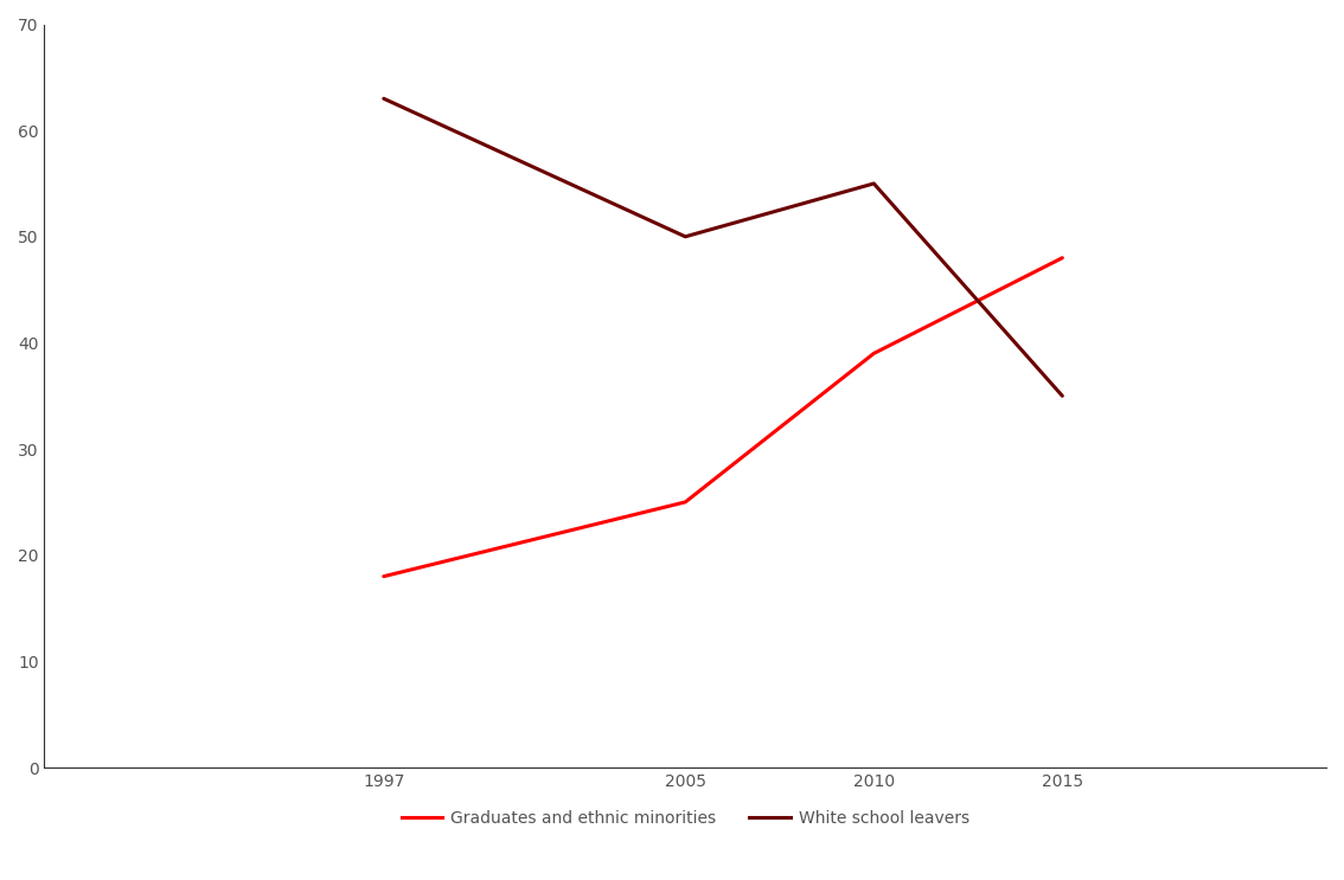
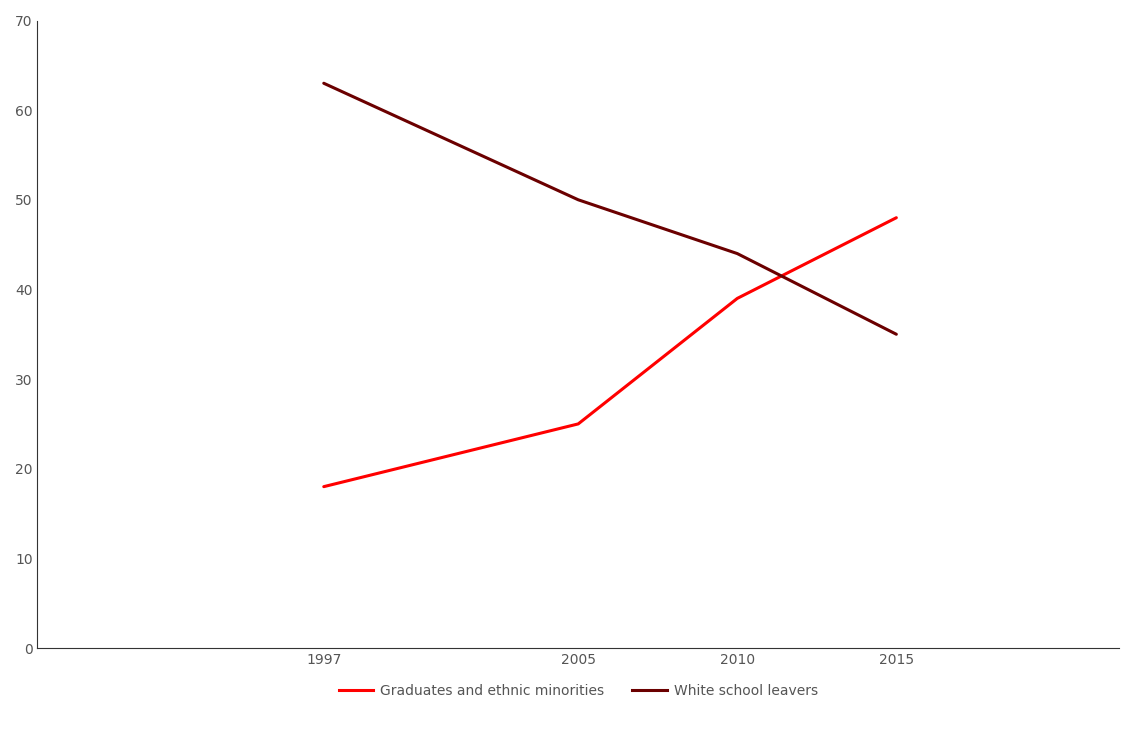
White school leavers/2010: 55 -> 44
